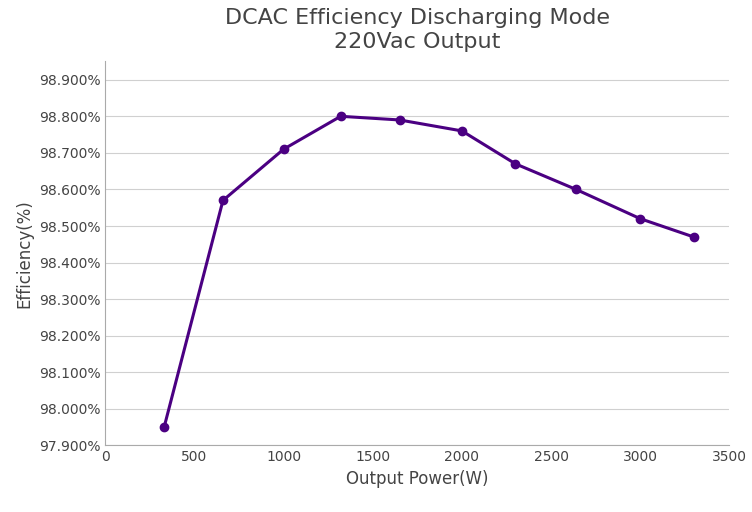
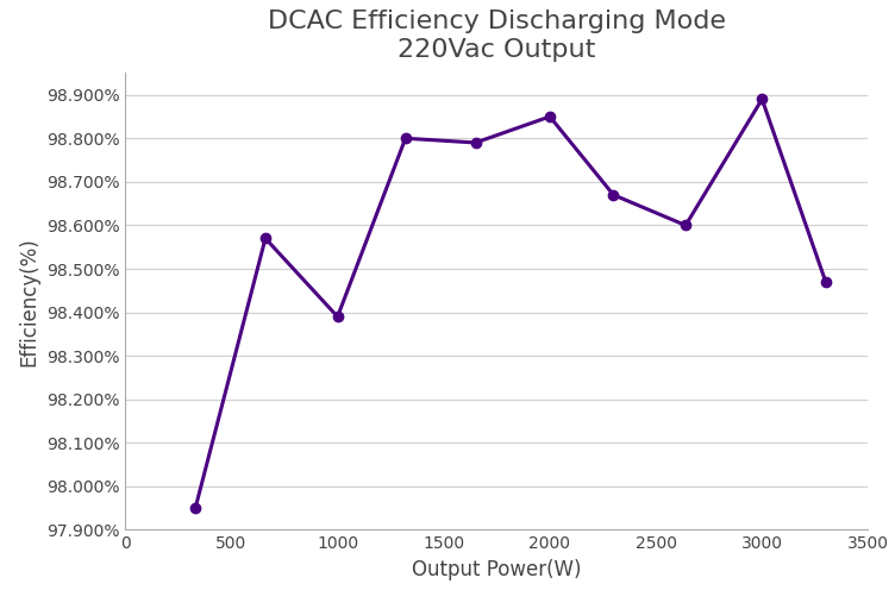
1000: 98.71% -> 98.39%
2000: 98.76% -> 98.85%
3000: 98.52% -> 98.89%
